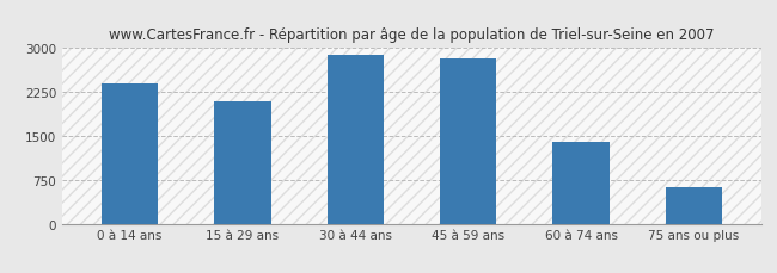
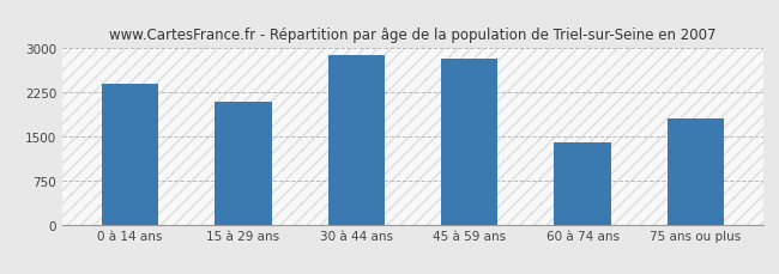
75 ans ou plus: 630 -> 1800
